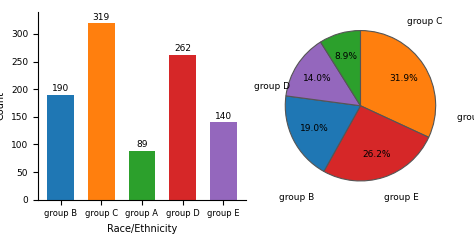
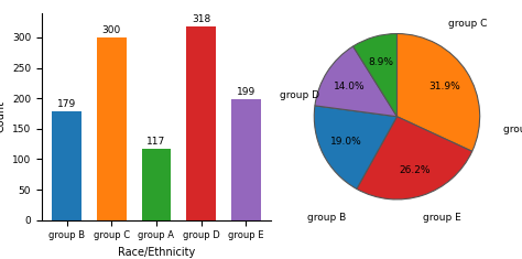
group B: 190 -> 179
group C: 319 -> 300
group A: 89 -> 117
group D: 262 -> 318
group E: 140 -> 199
